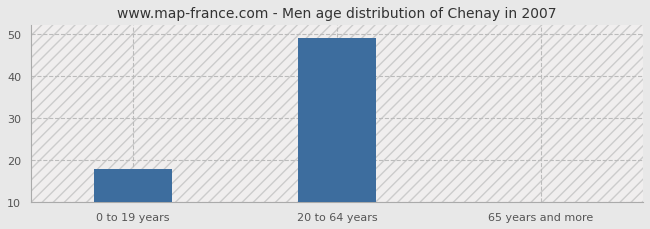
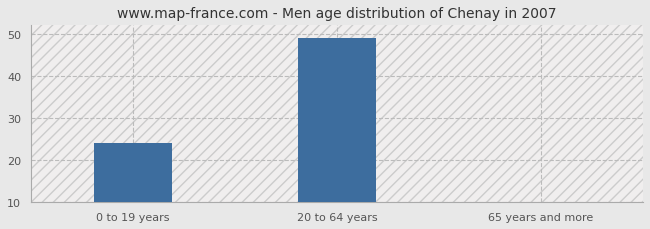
0 to 19 years: 18 -> 24
